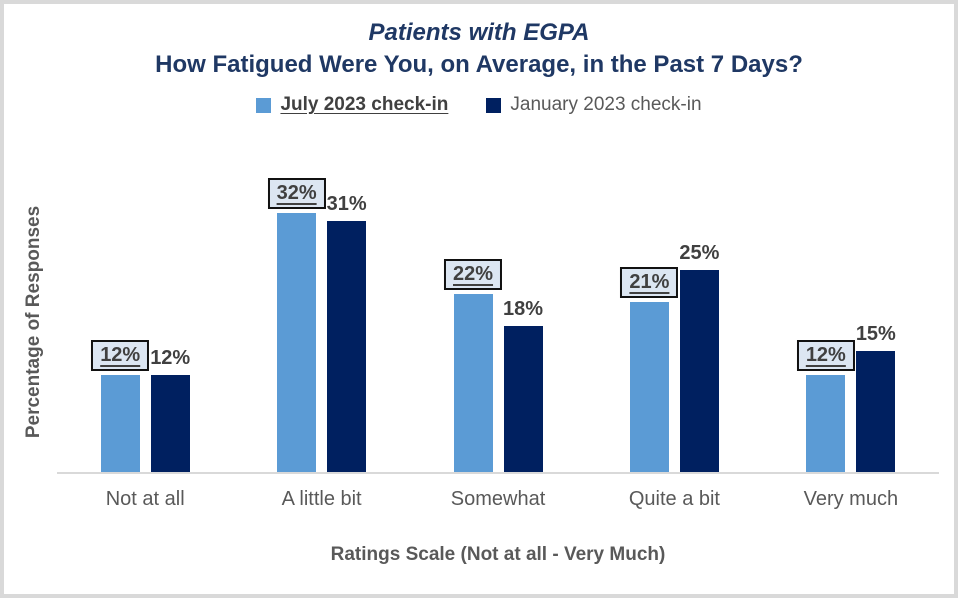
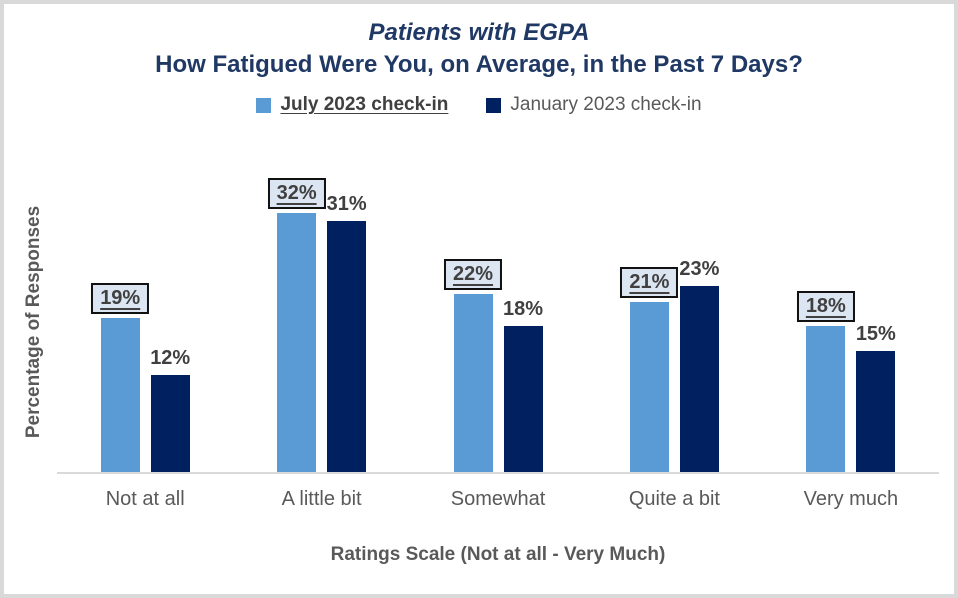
July 2023 check-in/Not at all: 12% -> 19%
January 2023 check-in/Quite a bit: 25% -> 23%
July 2023 check-in/Very much: 12% -> 18%
